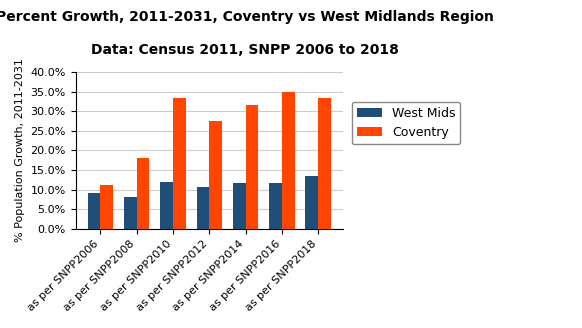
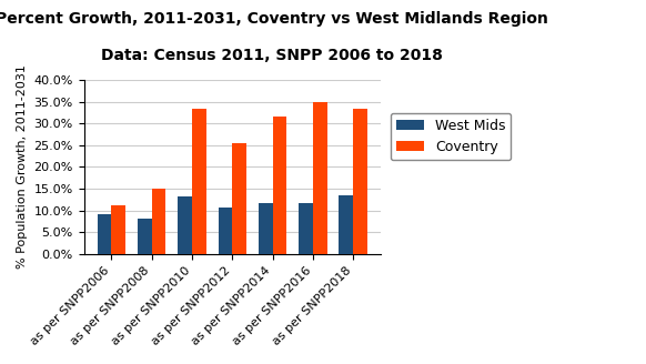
Coventry/as per SNPP2008: 18.0% -> 14.9%
West Mids/as per SNPP2010: 12.0% -> 13.3%
Coventry/as per SNPP2012: 27.5% -> 25.6%
